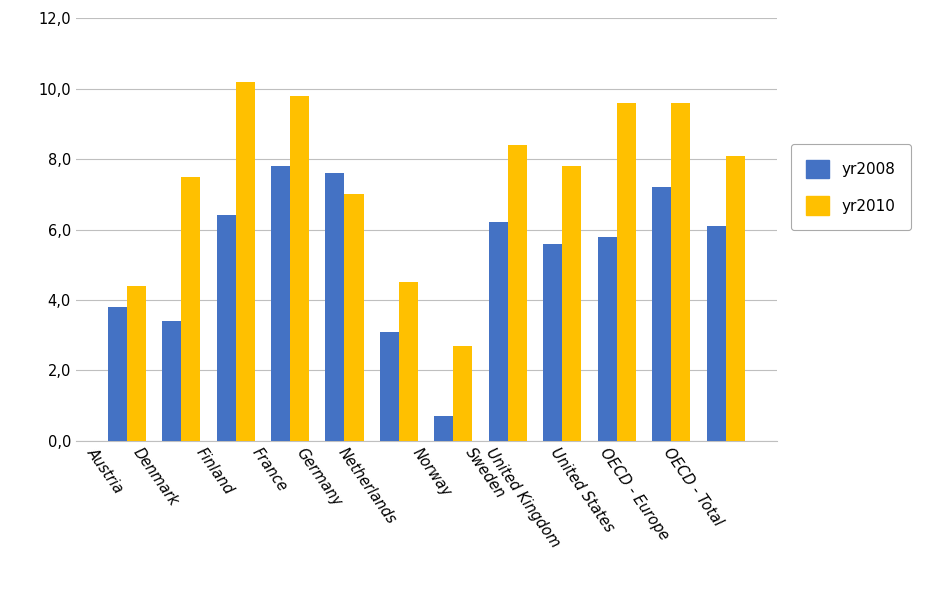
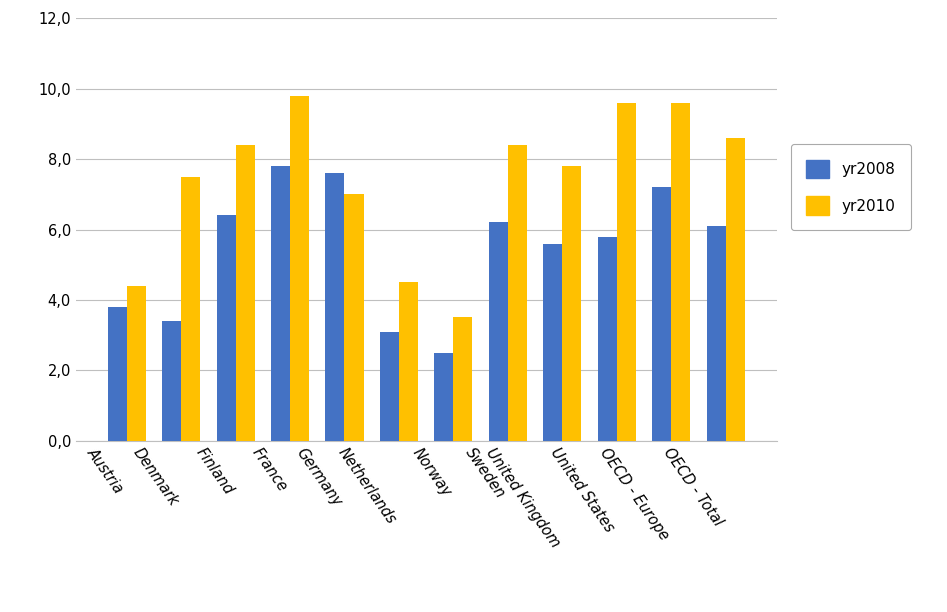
yr2010/Finland: 10,2 -> 8,4
yr2008/Norway: 0,7 -> 2,5
yr2010/Norway: 2,7 -> 3,5
yr2010/OECD - Total: 8,1 -> 8,6
